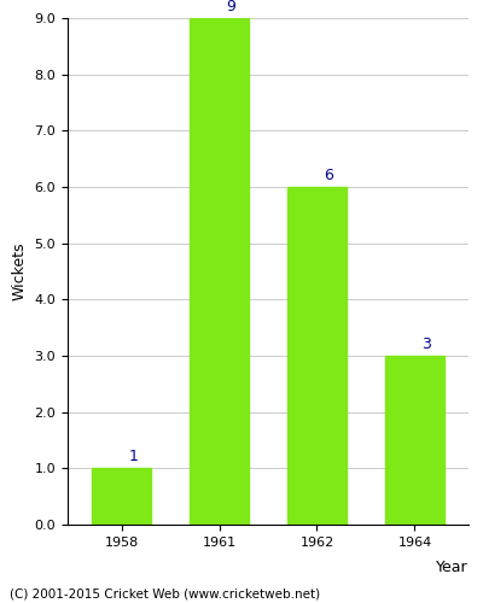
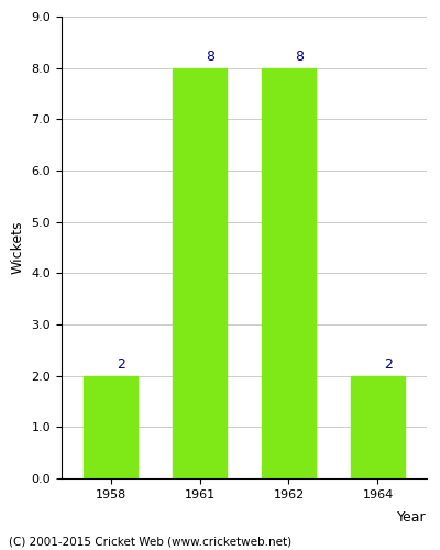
1958: 1 -> 2
1961: 9 -> 8
1962: 6 -> 8
1964: 3 -> 2
